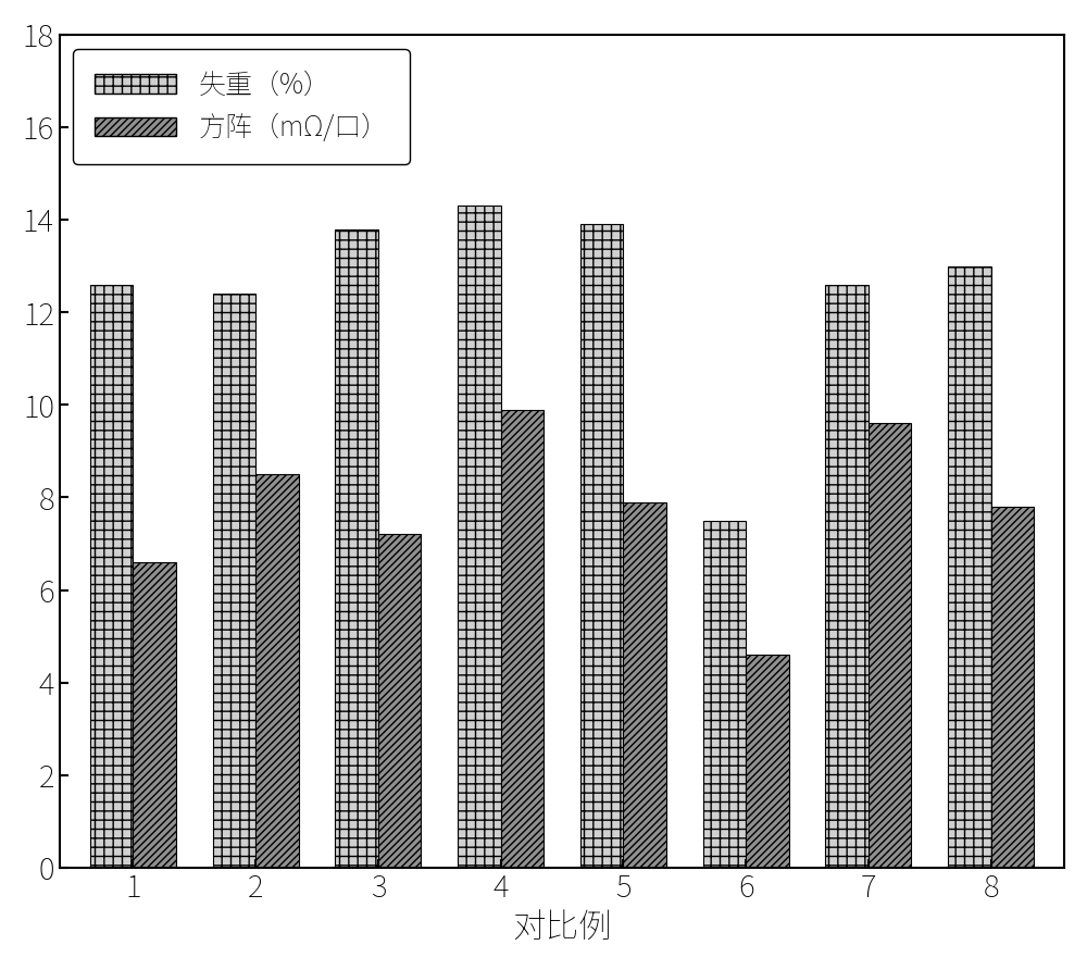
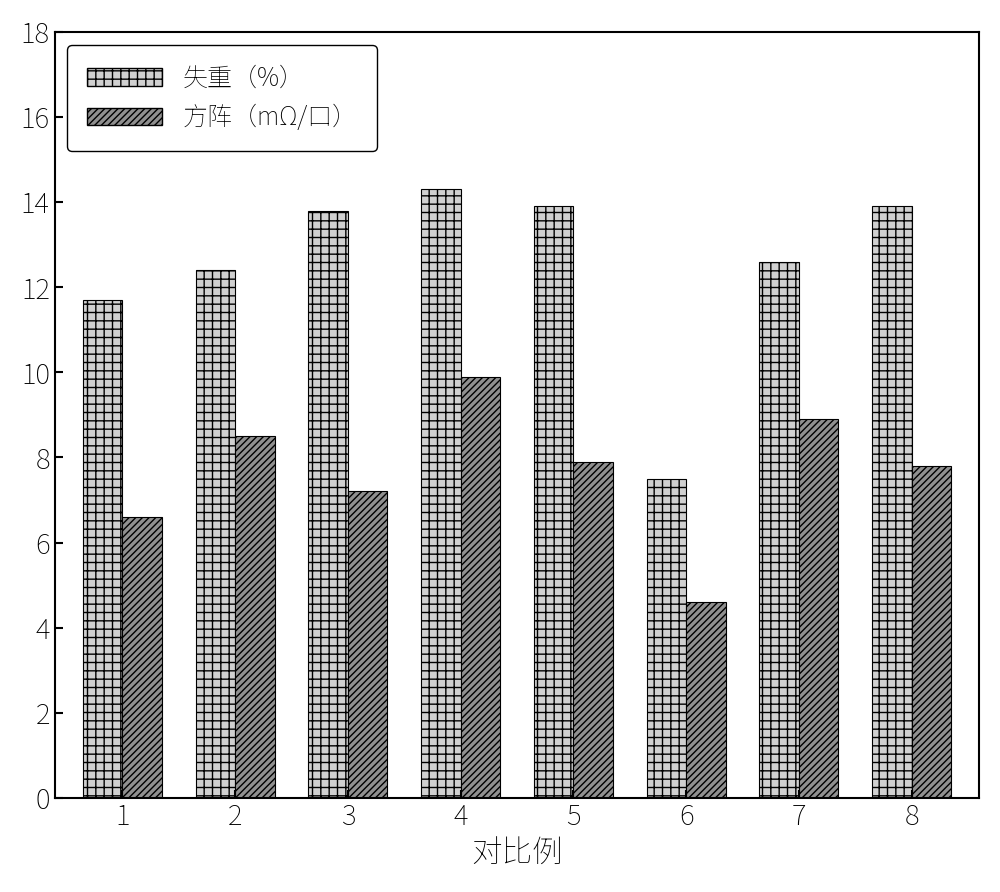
失重（%）/1: 12.6 -> 11.7
方阵（mΩ/口）/7: 9.6 -> 8.9
失重（%）/8: 13.0 -> 13.9
